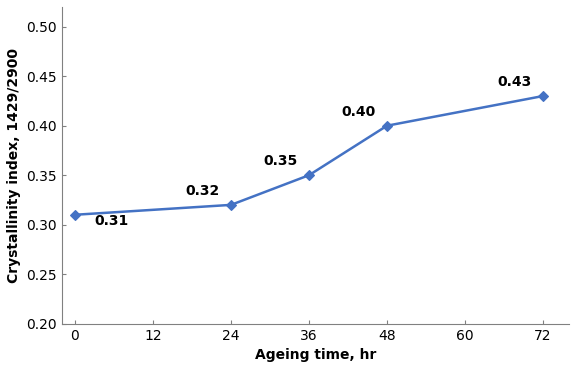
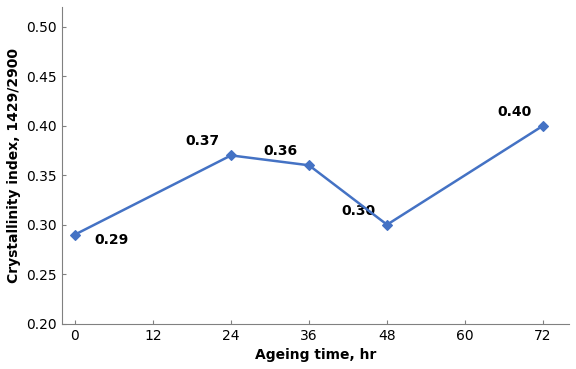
0: 0.31 -> 0.29
24: 0.32 -> 0.37
36: 0.35 -> 0.36
48: 0.40 -> 0.30
72: 0.43 -> 0.40
